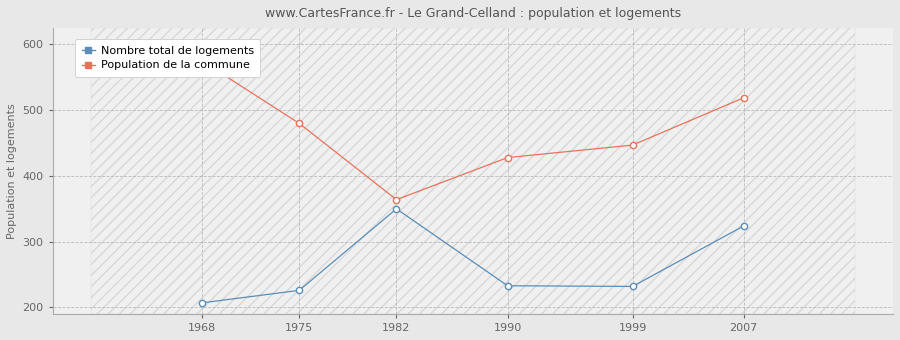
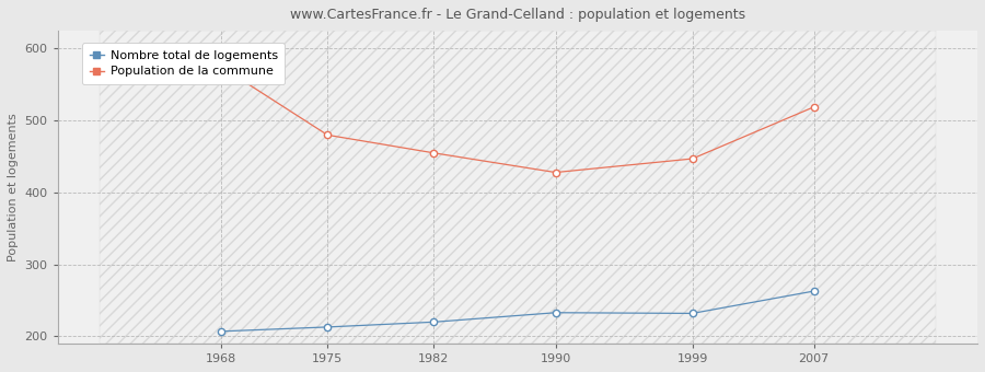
Nombre total de logements/1975: 226 -> 213
Nombre total de logements/1982: 350 -> 220
Population de la commune/1982: 364 -> 455
Nombre total de logements/2007: 324 -> 263
